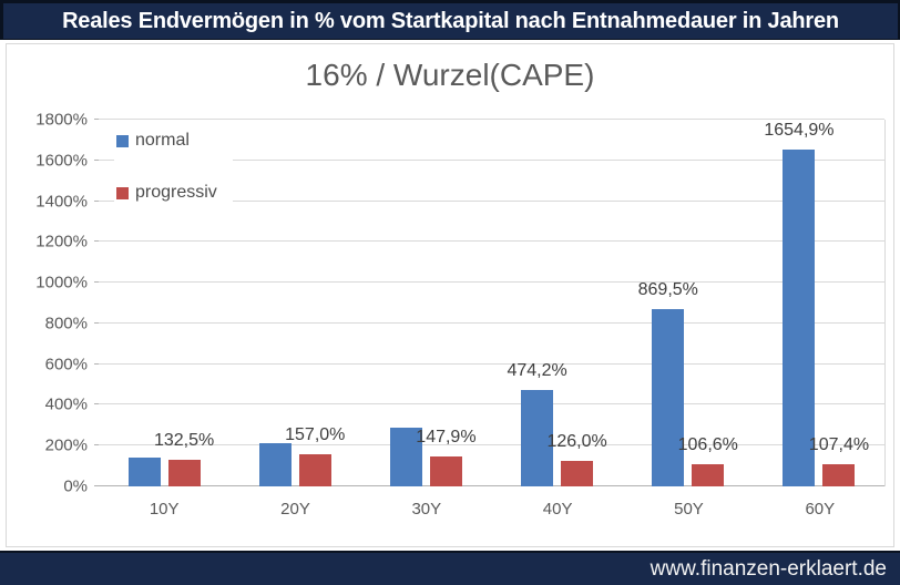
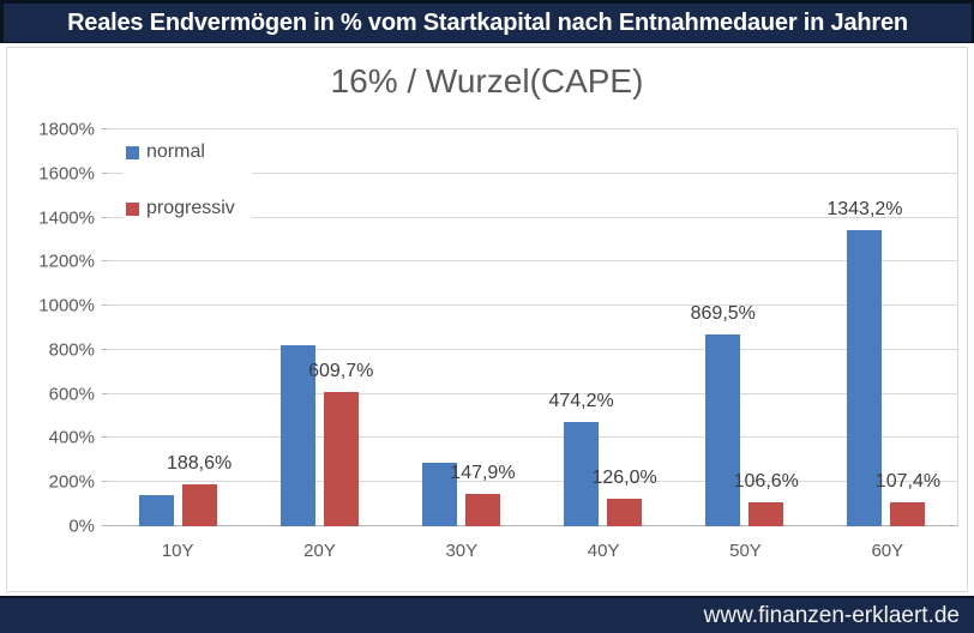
progressiv/10Y: 132,5% -> 188,6%
normal/20Y: 210% -> 820%
progressiv/20Y: 157,0% -> 609,7%
normal/60Y: 1654,9% -> 1343,2%
